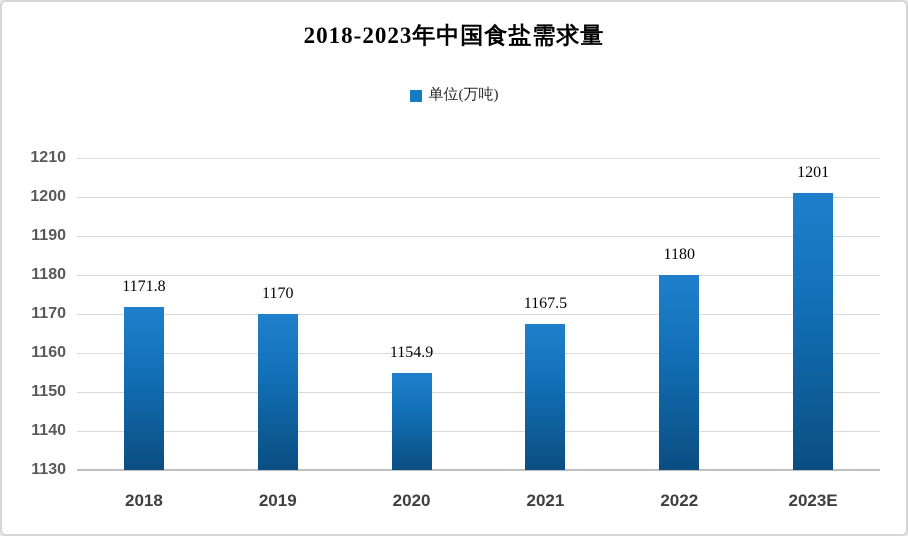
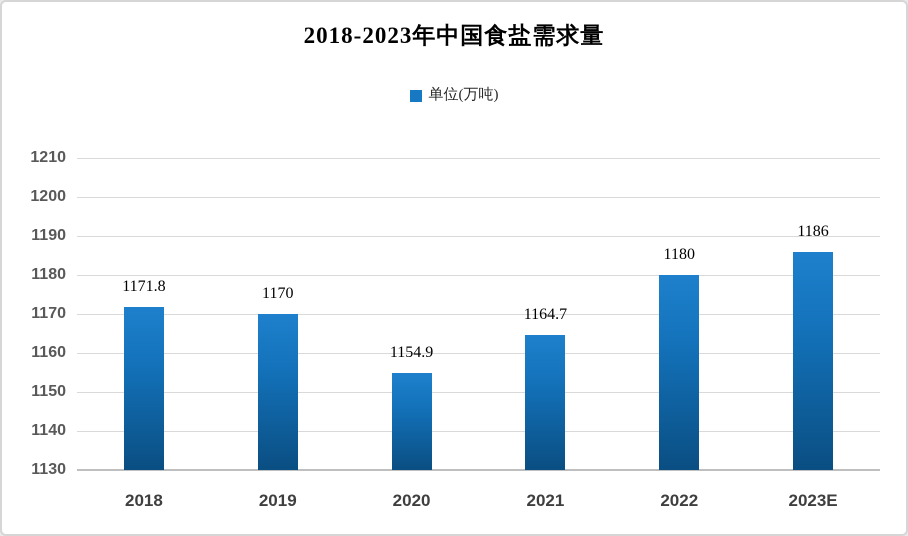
2021: 1167.5 -> 1164.7
2023E: 1201 -> 1186
